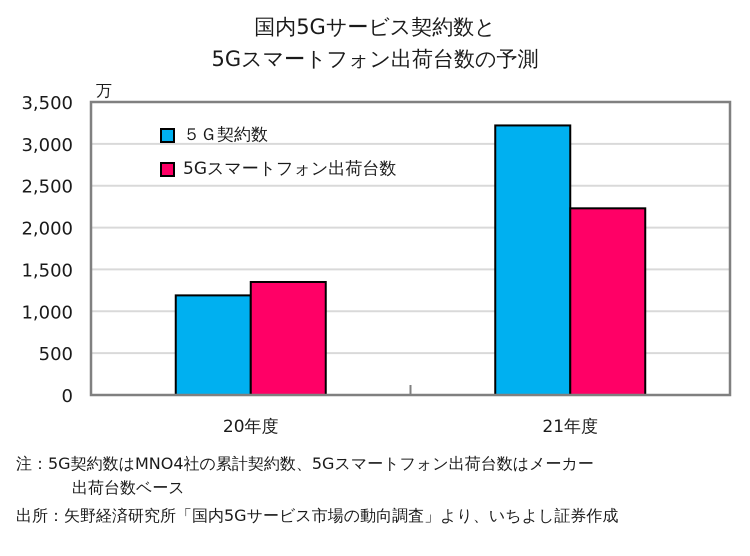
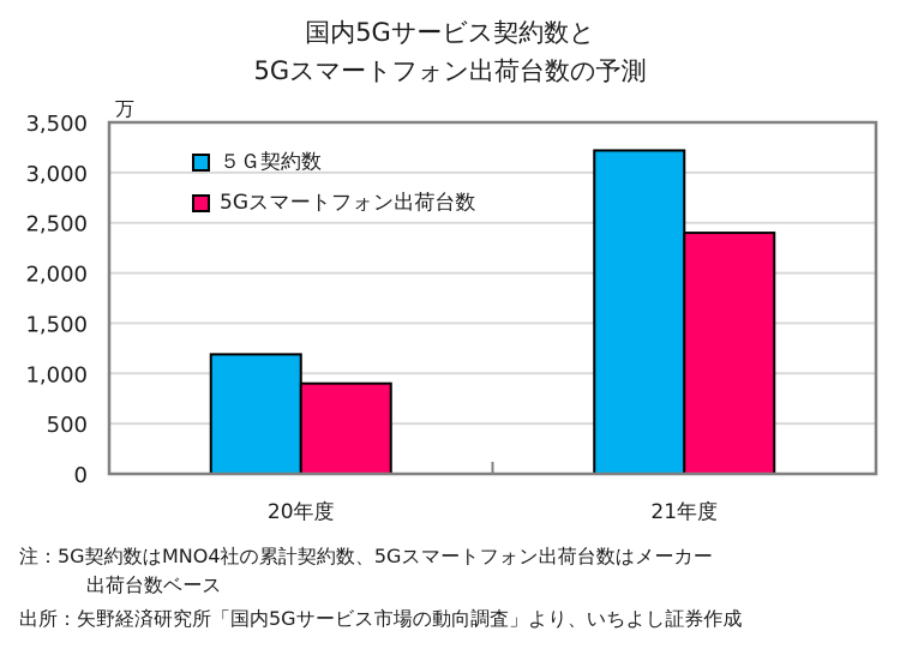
5Gスマートフォン出荷台数/20年度: 1400 -> 900
5Gスマートフォン出荷台数/21年度: 2200 -> 2400
